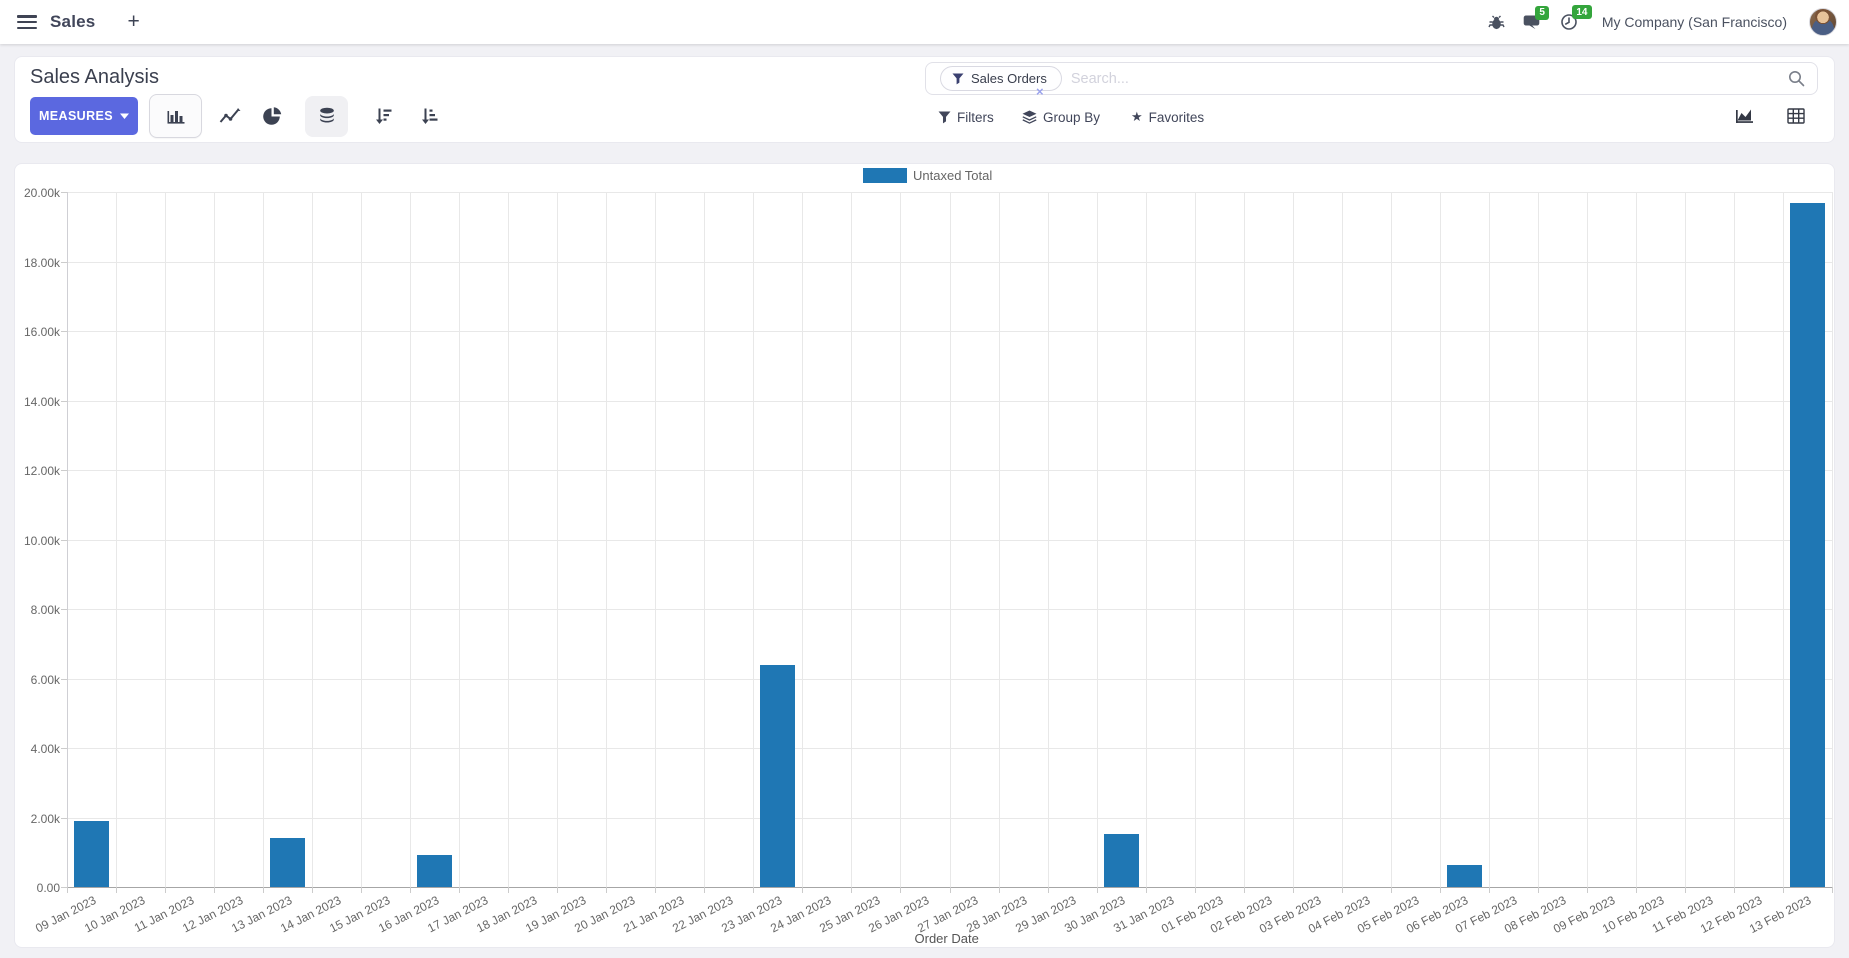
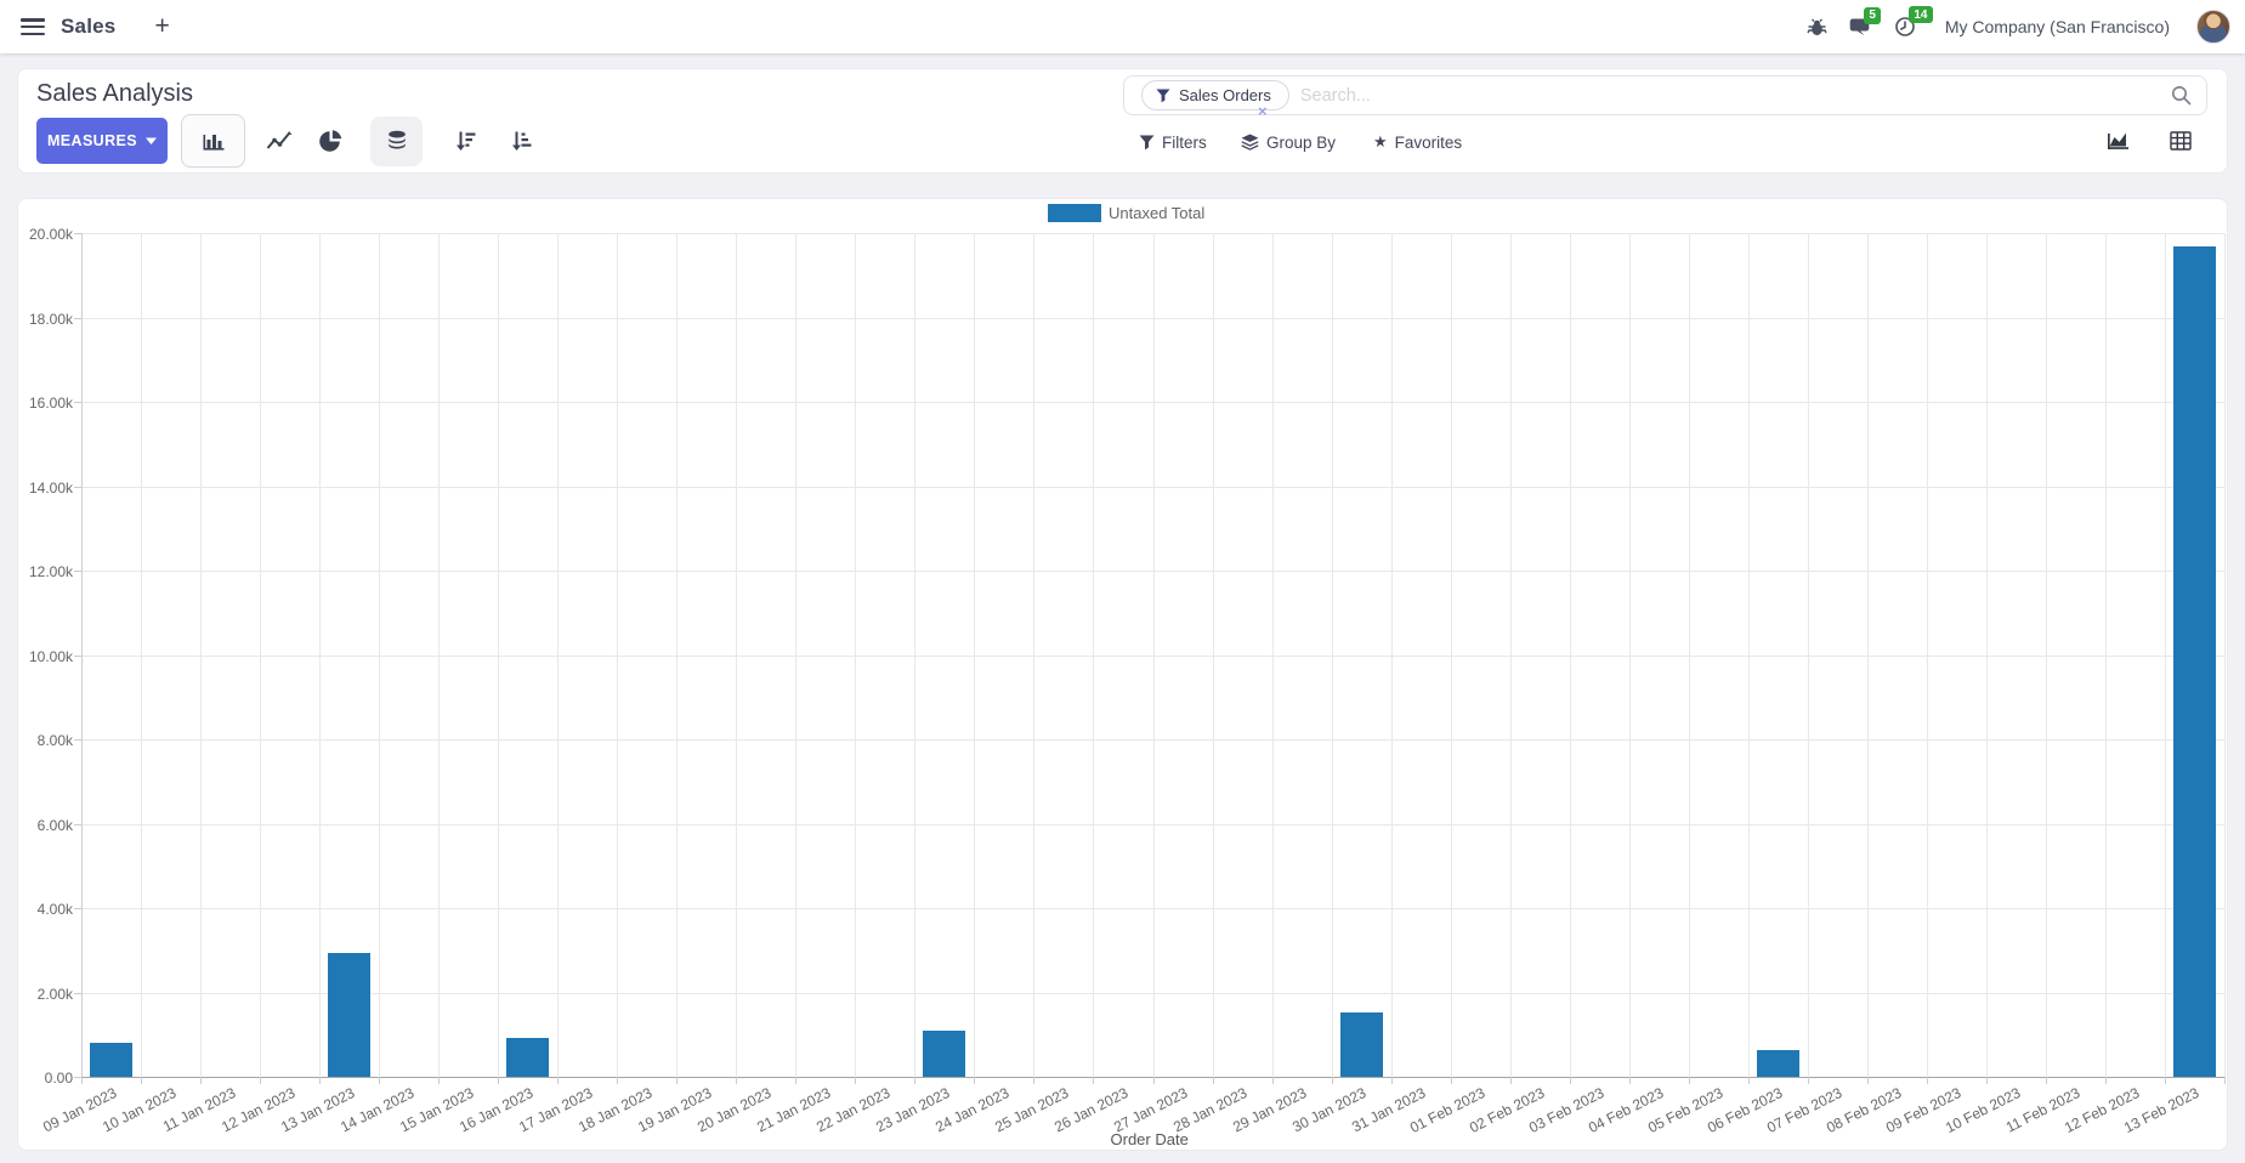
09 Jan 2023: 1.9k -> 0.8k
13 Jan 2023: 1.4k -> 2.9k
23 Jan 2023: 6.4k -> 1.1k
